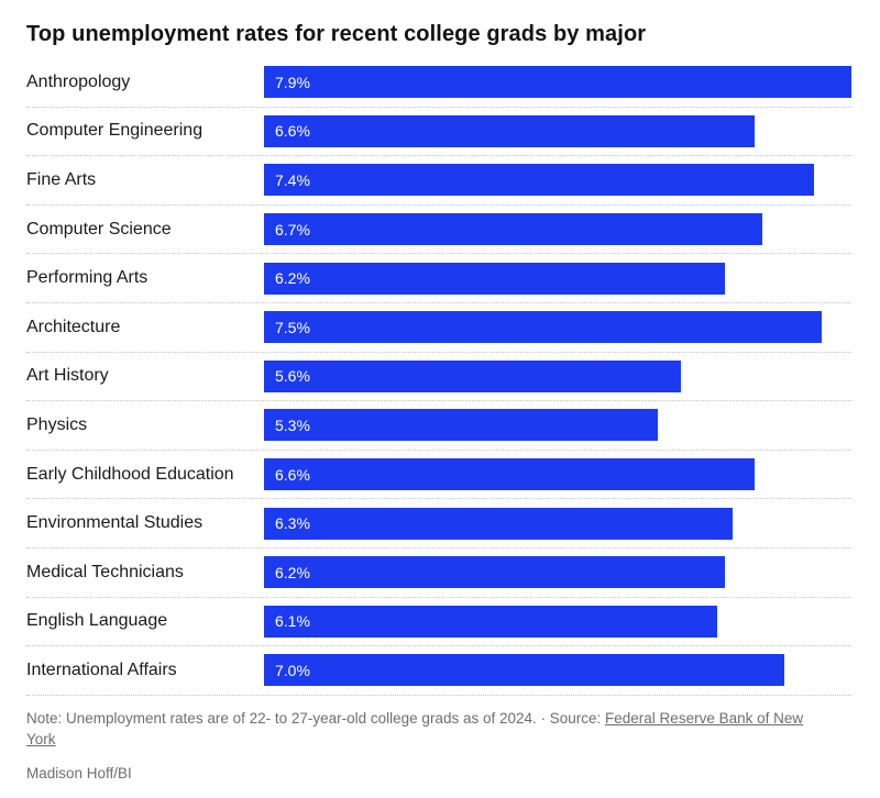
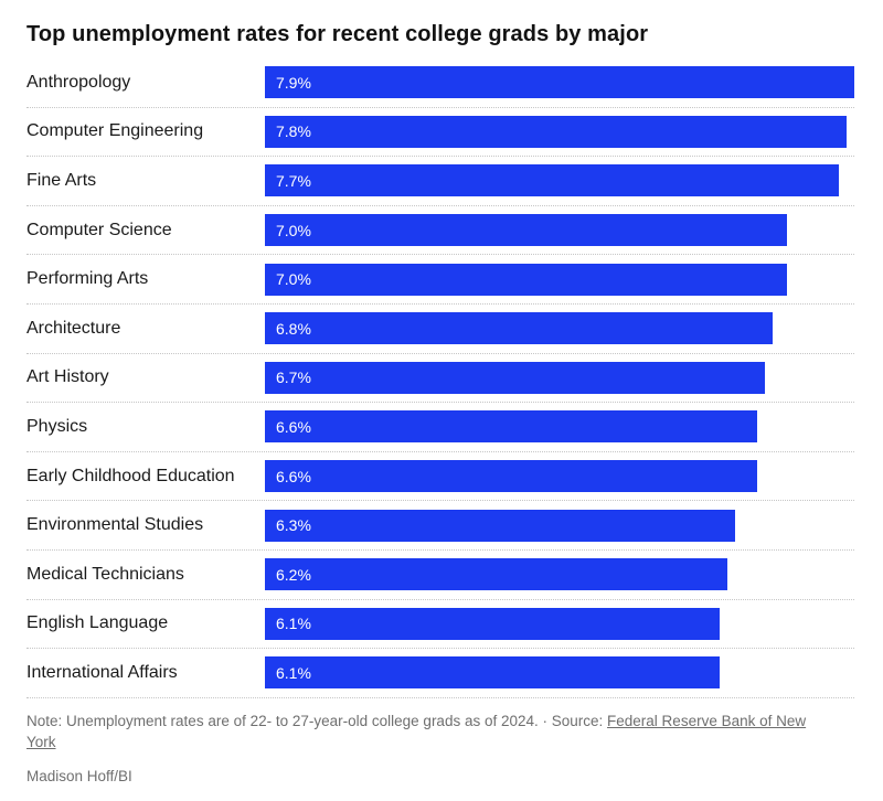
Computer Engineering: 6.6% -> 7.8%
Fine Arts: 7.4% -> 7.7%
Computer Science: 6.7% -> 7.0%
Performing Arts: 6.2% -> 7.0%
Architecture: 7.5% -> 6.8%
Art History: 5.6% -> 6.7%
Physics: 5.3% -> 6.6%
International Affairs: 7.0% -> 6.1%
